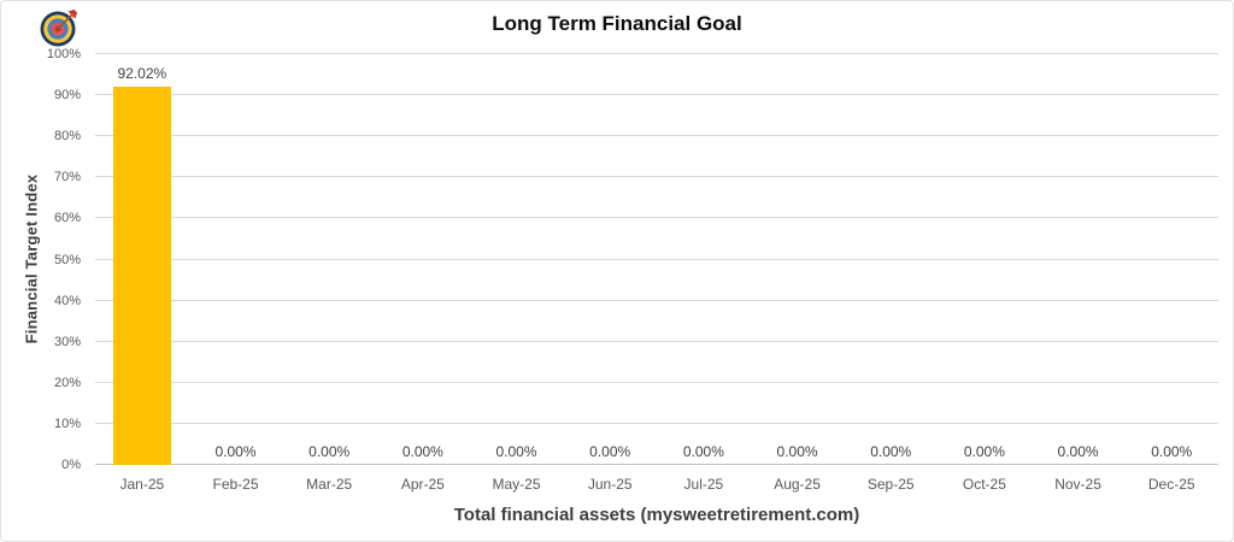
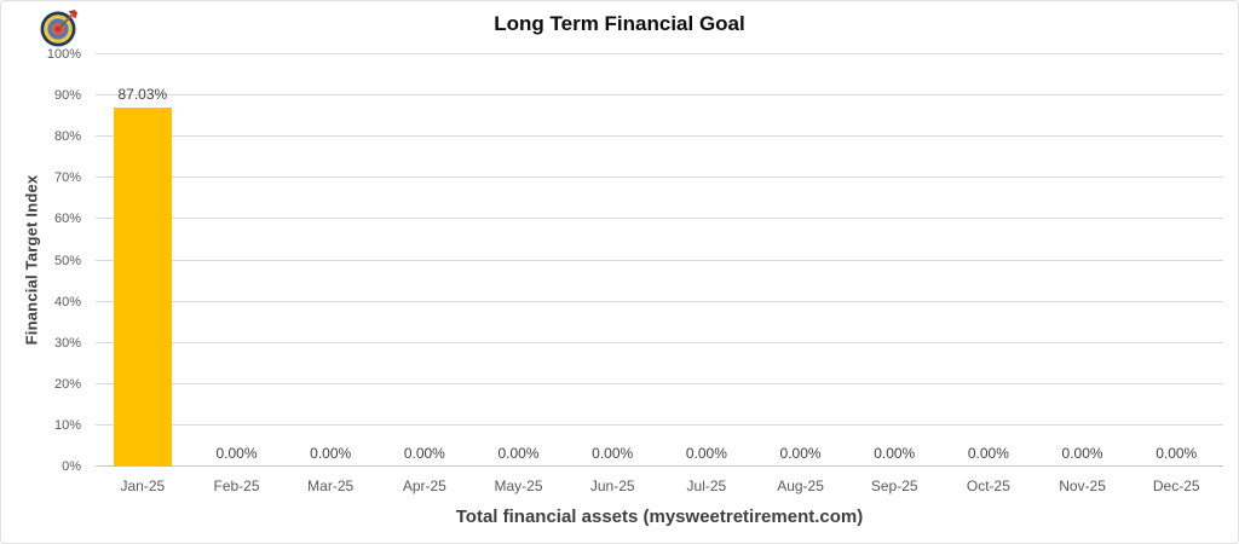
Jan-25: 92.02% -> 87.03%
